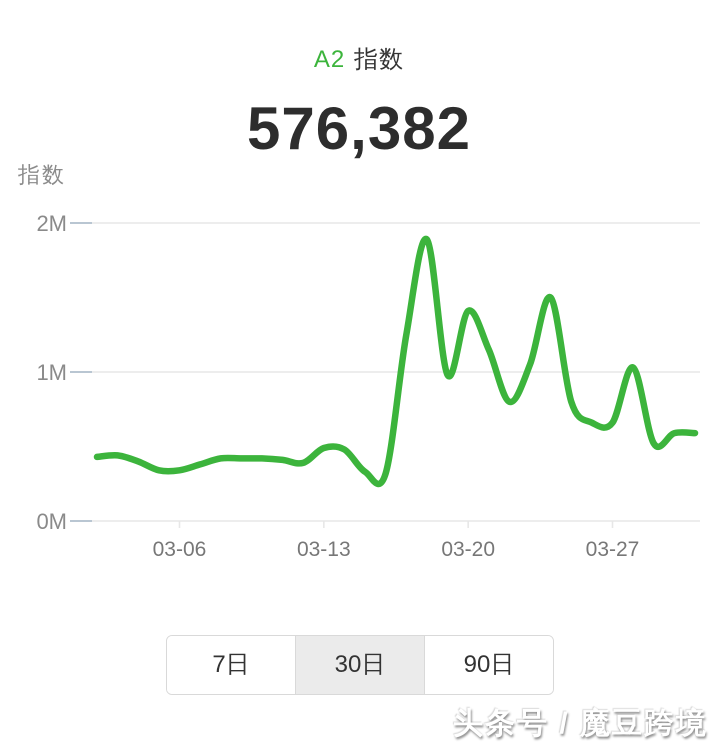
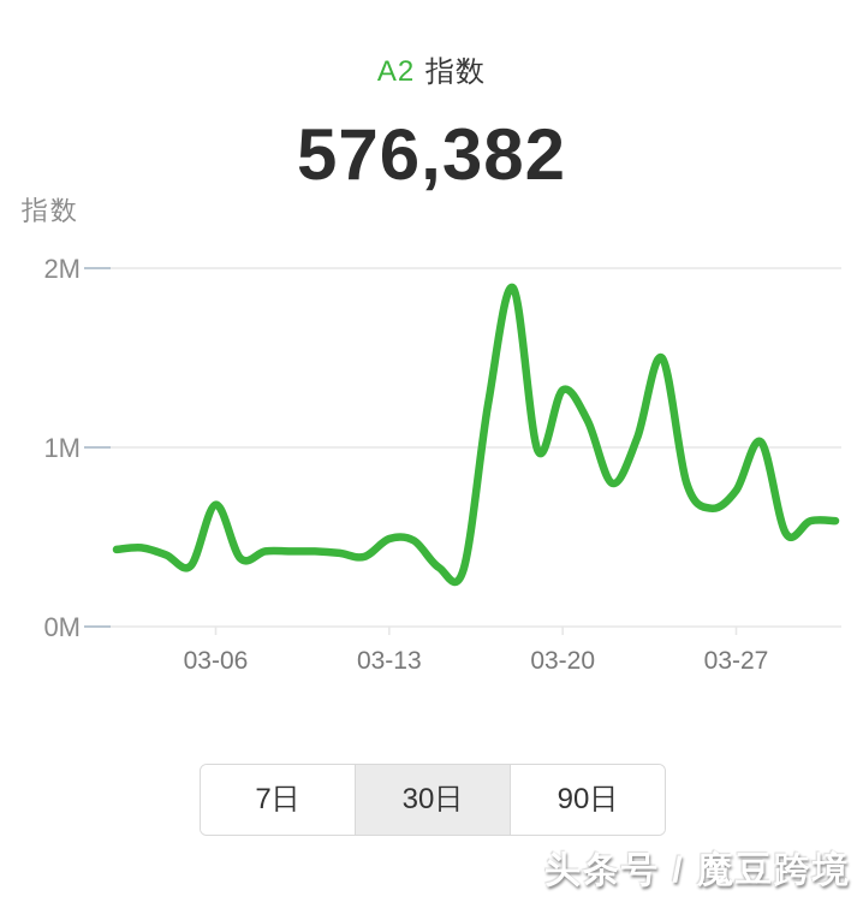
03-06: 0.34M -> 0.68M
03-20: 1.41M -> 1.32M
03-27: 0.66M -> 0.76M
